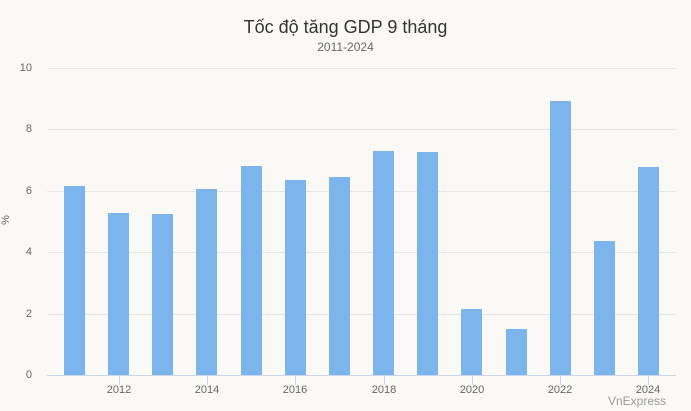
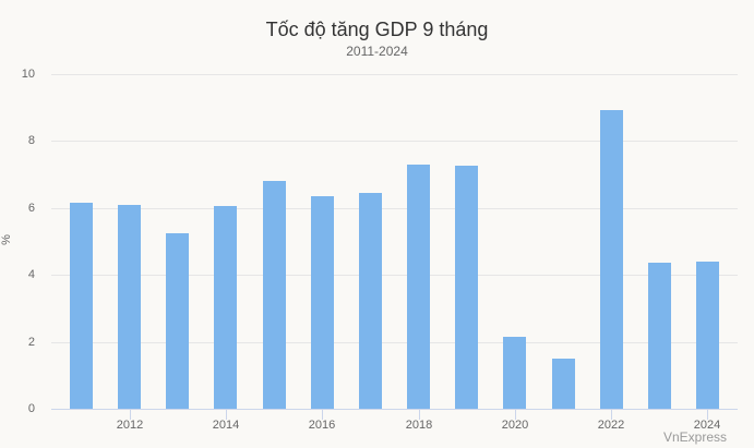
2012: 5.3 -> 6.1
2024: 6.8 -> 4.4
